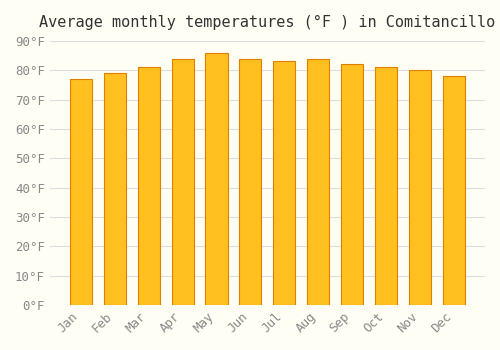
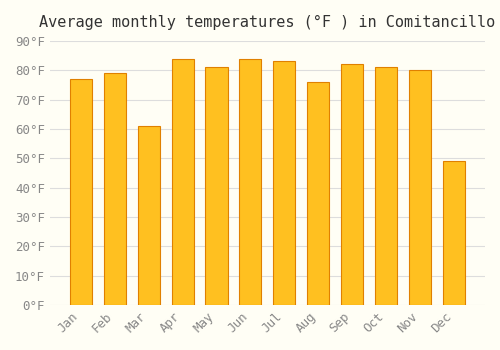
Mar: 81°F -> 61°F
May: 86°F -> 81°F
Aug: 84°F -> 76°F
Dec: 78°F -> 49°F
